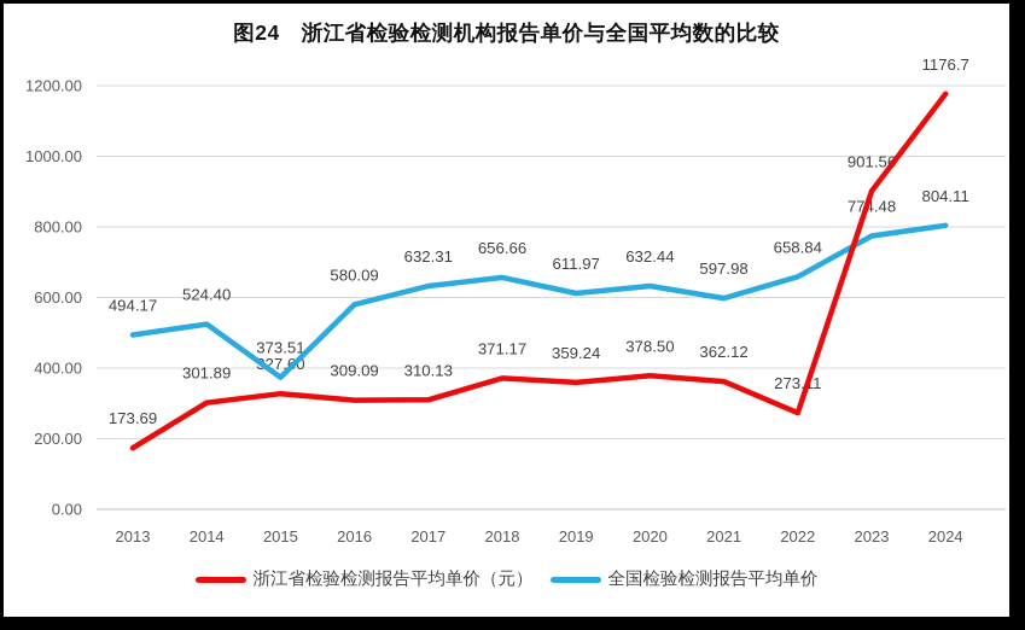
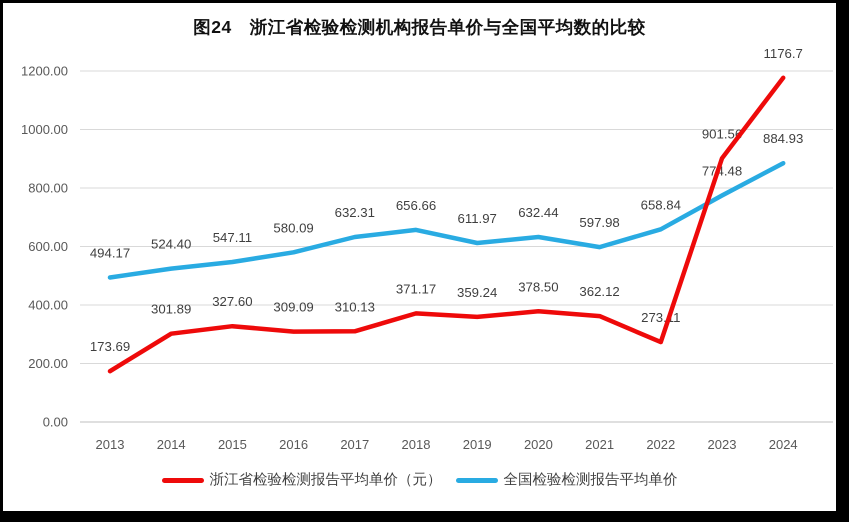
全国检验检测报告平均单价/2015: 373.51 -> 547.11
全国检验检测报告平均单价/2024: 804.11 -> 884.93
